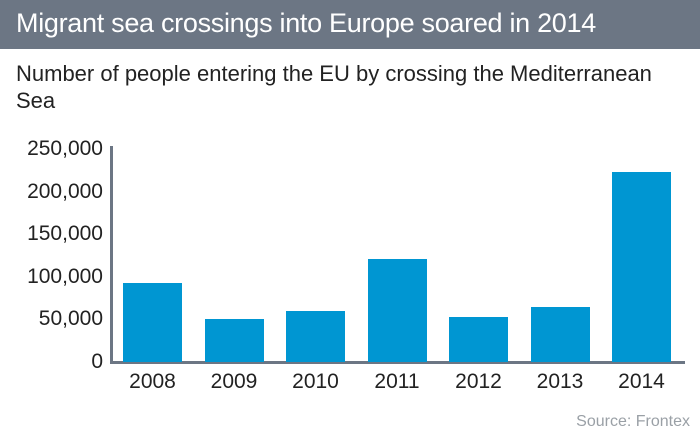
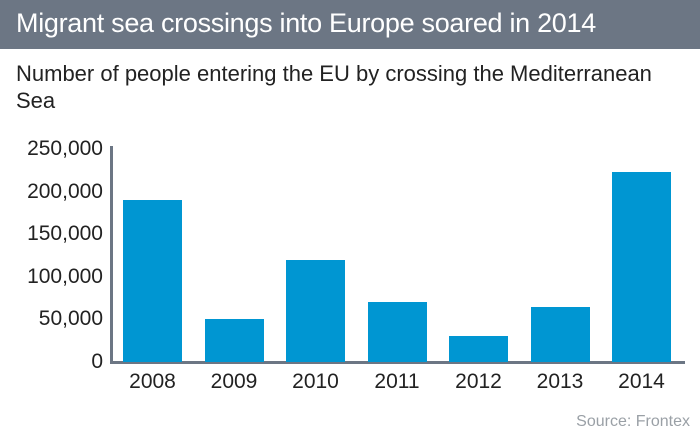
2008: 90000 -> 190000
2010: 60000 -> 120000
2011: 120000 -> 70000
2012: 50000 -> 30000
